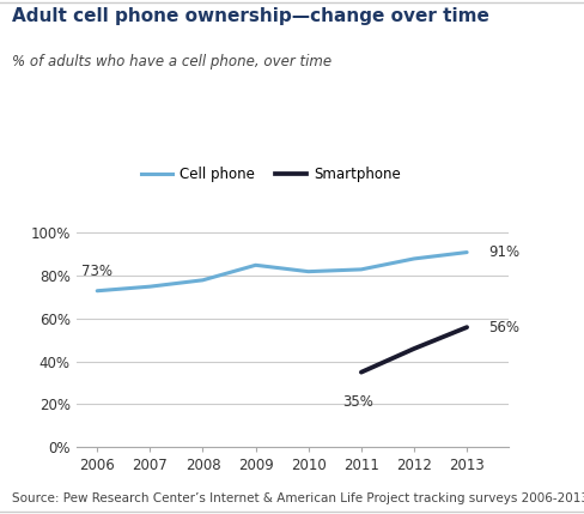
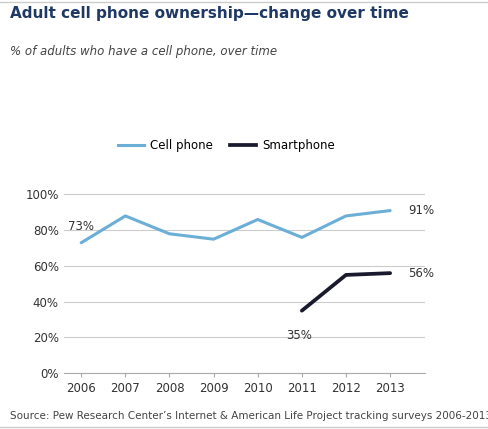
Cell phone/2007: 75% -> 88%
Cell phone/2009: 85% -> 75%
Cell phone/2010: 82% -> 86%
Cell phone/2011: 83% -> 76%
Smartphone/2012: 46% -> 55%
